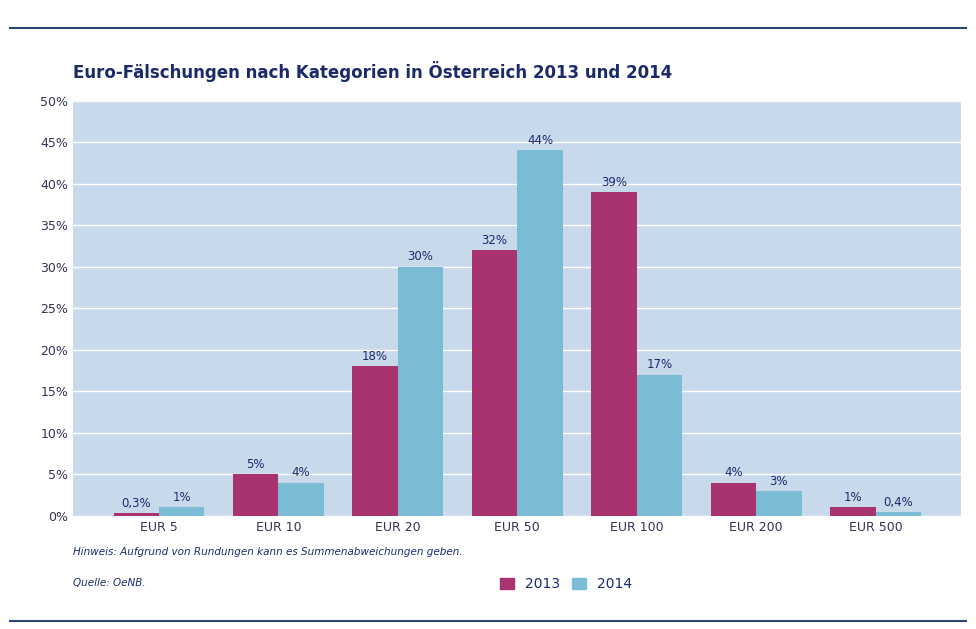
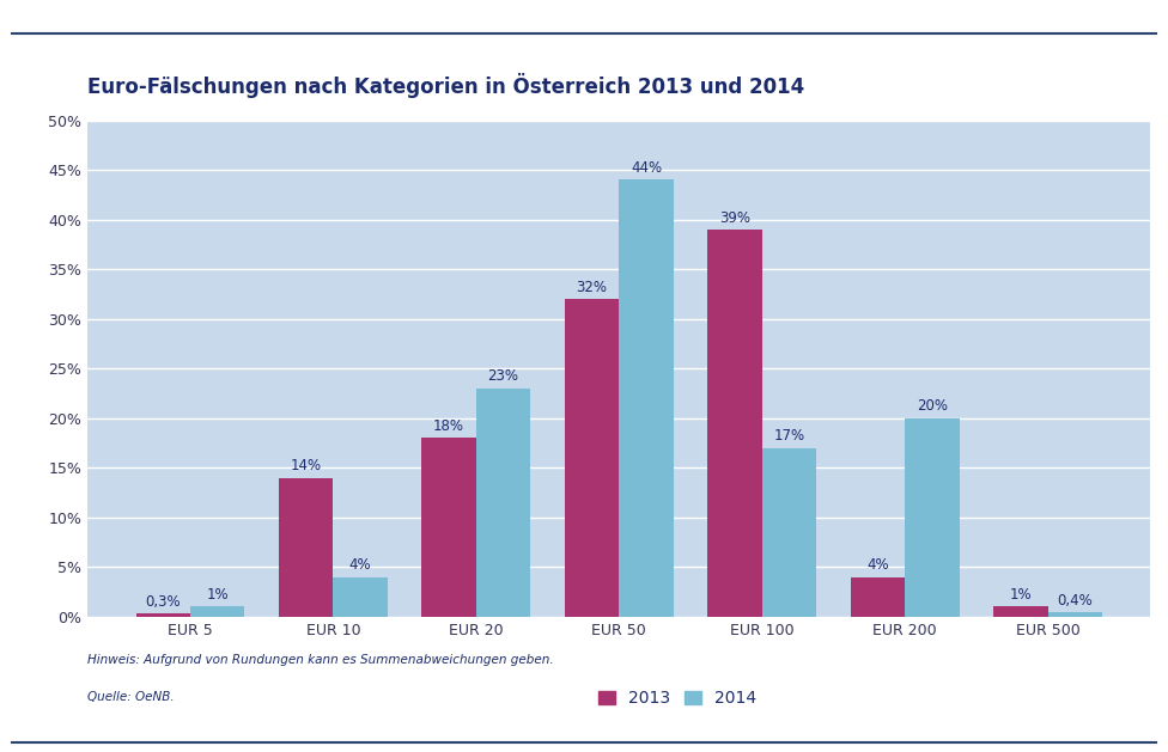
2013/EUR 10: 5% -> 14%
2014/EUR 20: 30% -> 23%
2014/EUR 200: 3% -> 20%
